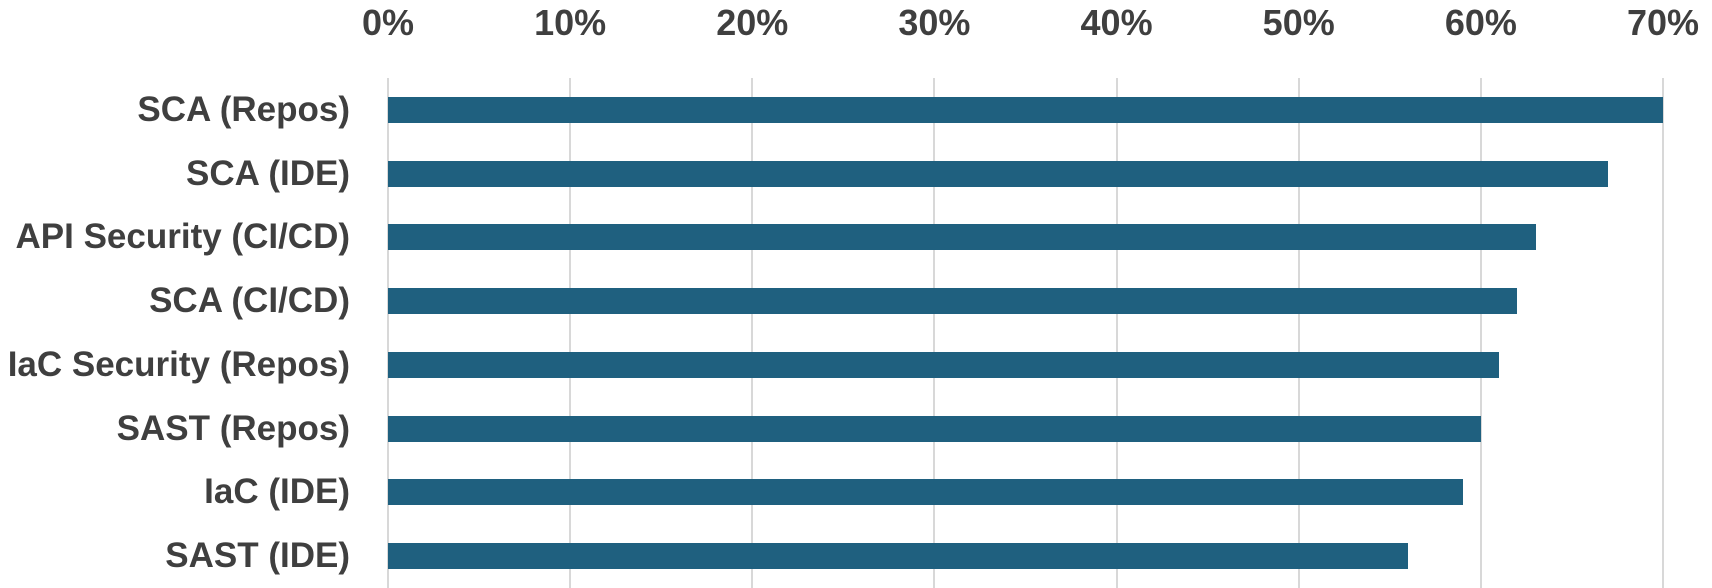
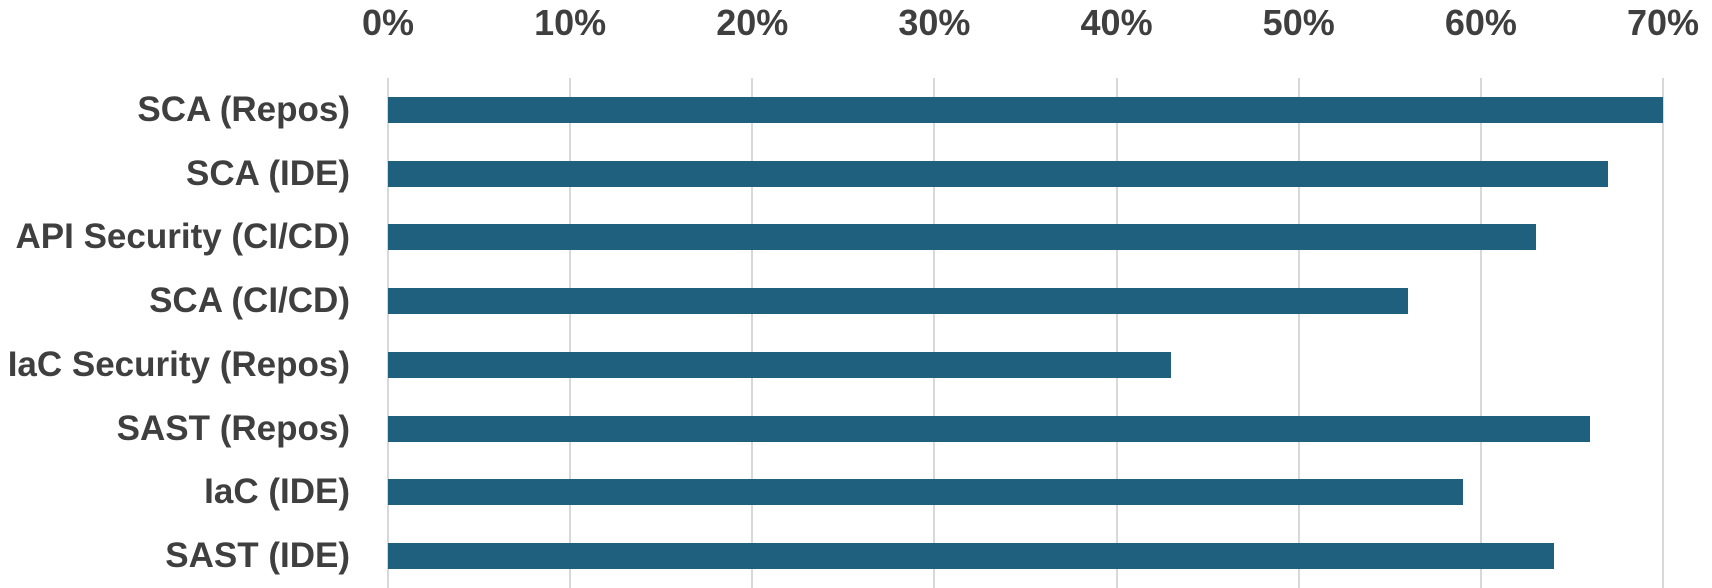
SCA (CI/CD): 62% -> 56%
IaC Security (Repos): 61% -> 43%
SAST (Repos): 60% -> 66%
SAST (IDE): 56% -> 64%
